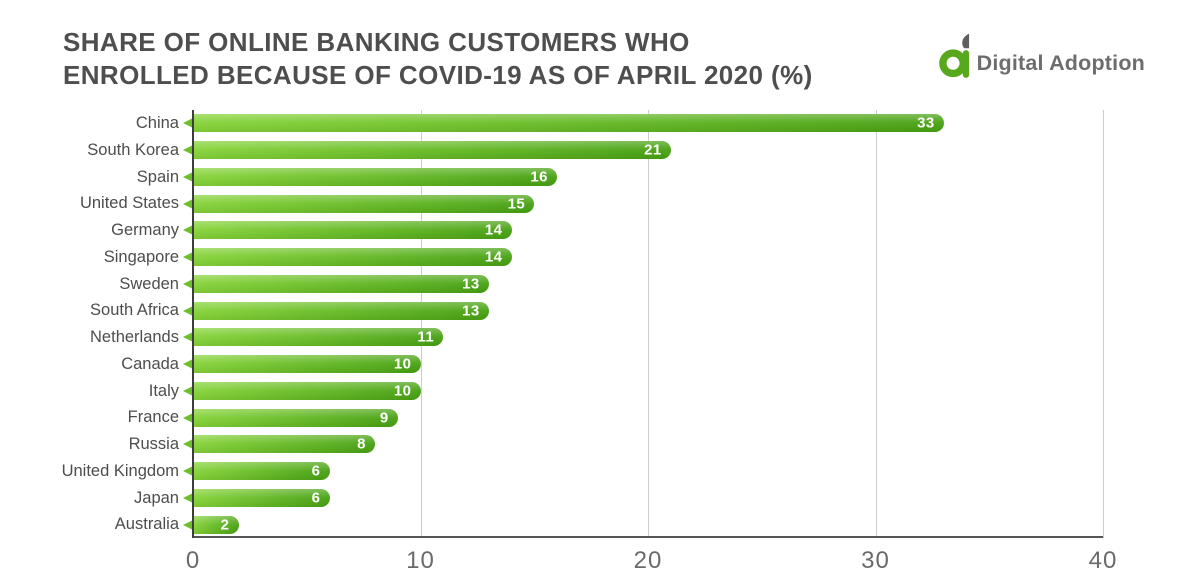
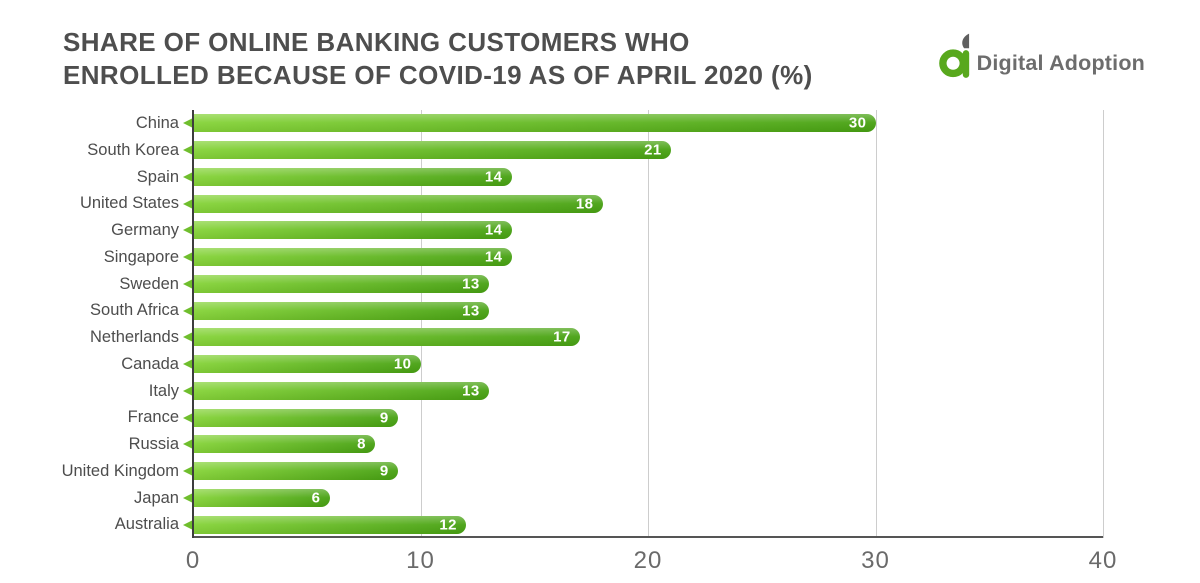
China: 33 -> 30
Spain: 16 -> 14
United States: 15 -> 18
Netherlands: 11 -> 17
Italy: 10 -> 13
United Kingdom: 6 -> 9
Australia: 2 -> 12
